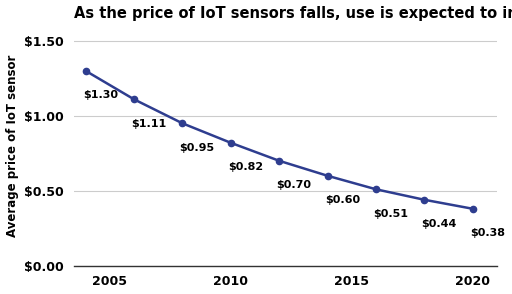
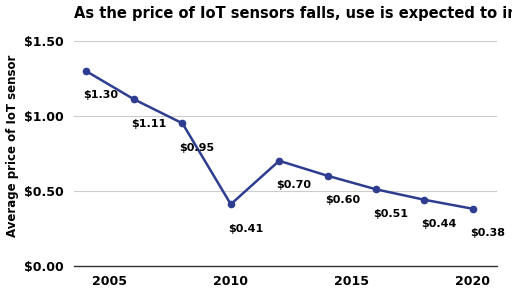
2010: $0.82 -> $0.41
